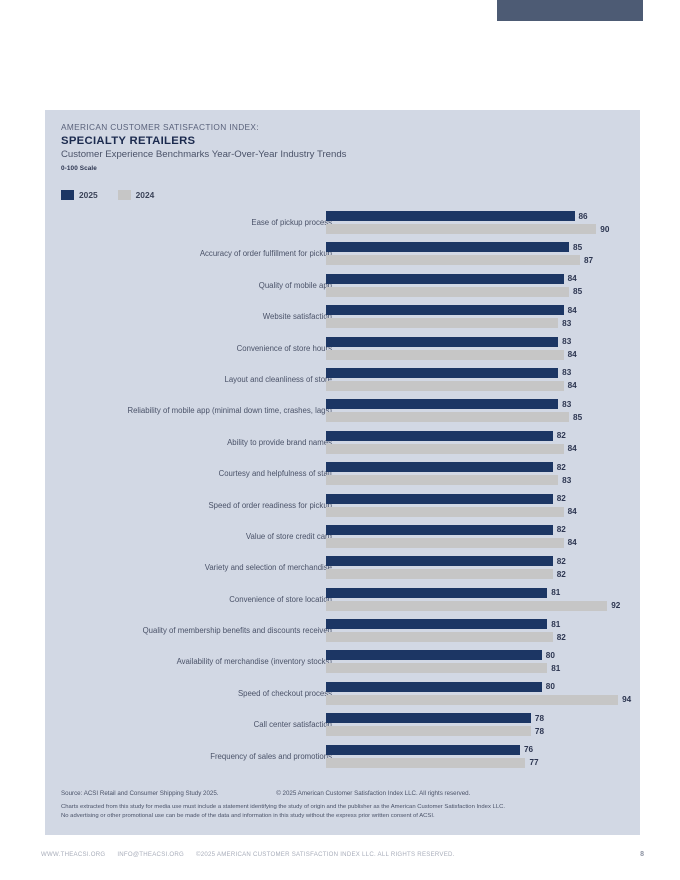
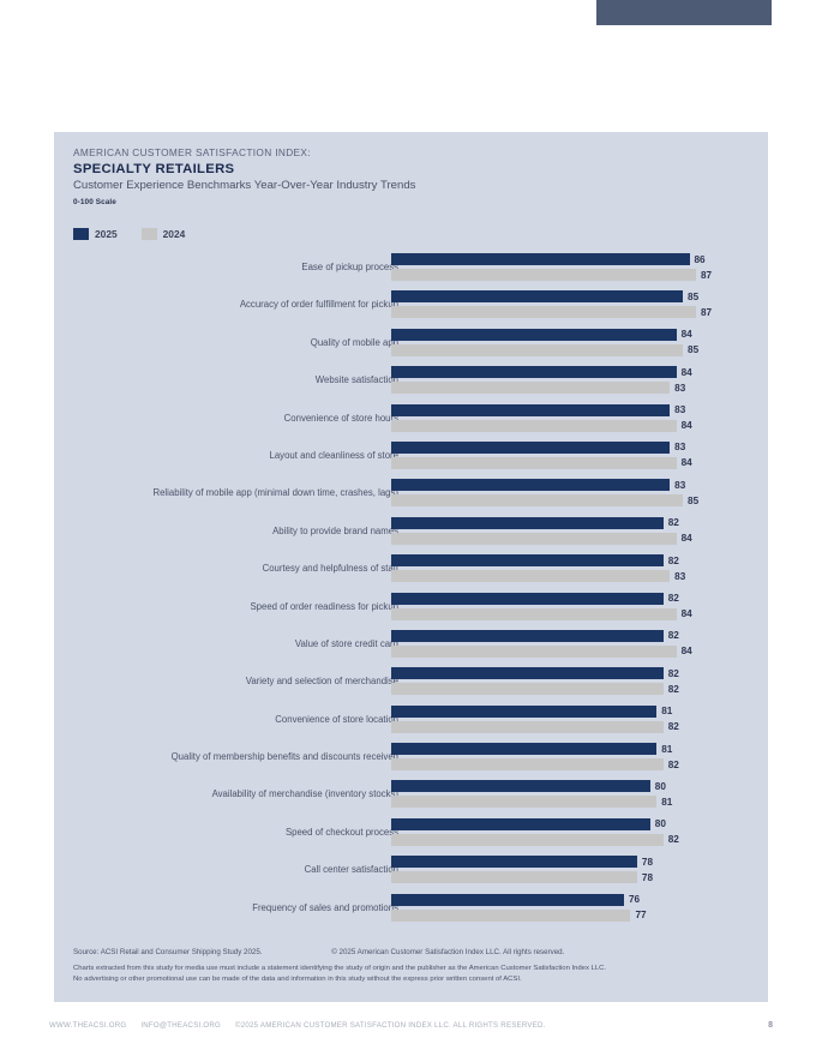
2024/Ease of pickup process: 90 -> 87
2024/Convenience of store location: 92 -> 82
2024/Speed of checkout process: 94 -> 82
